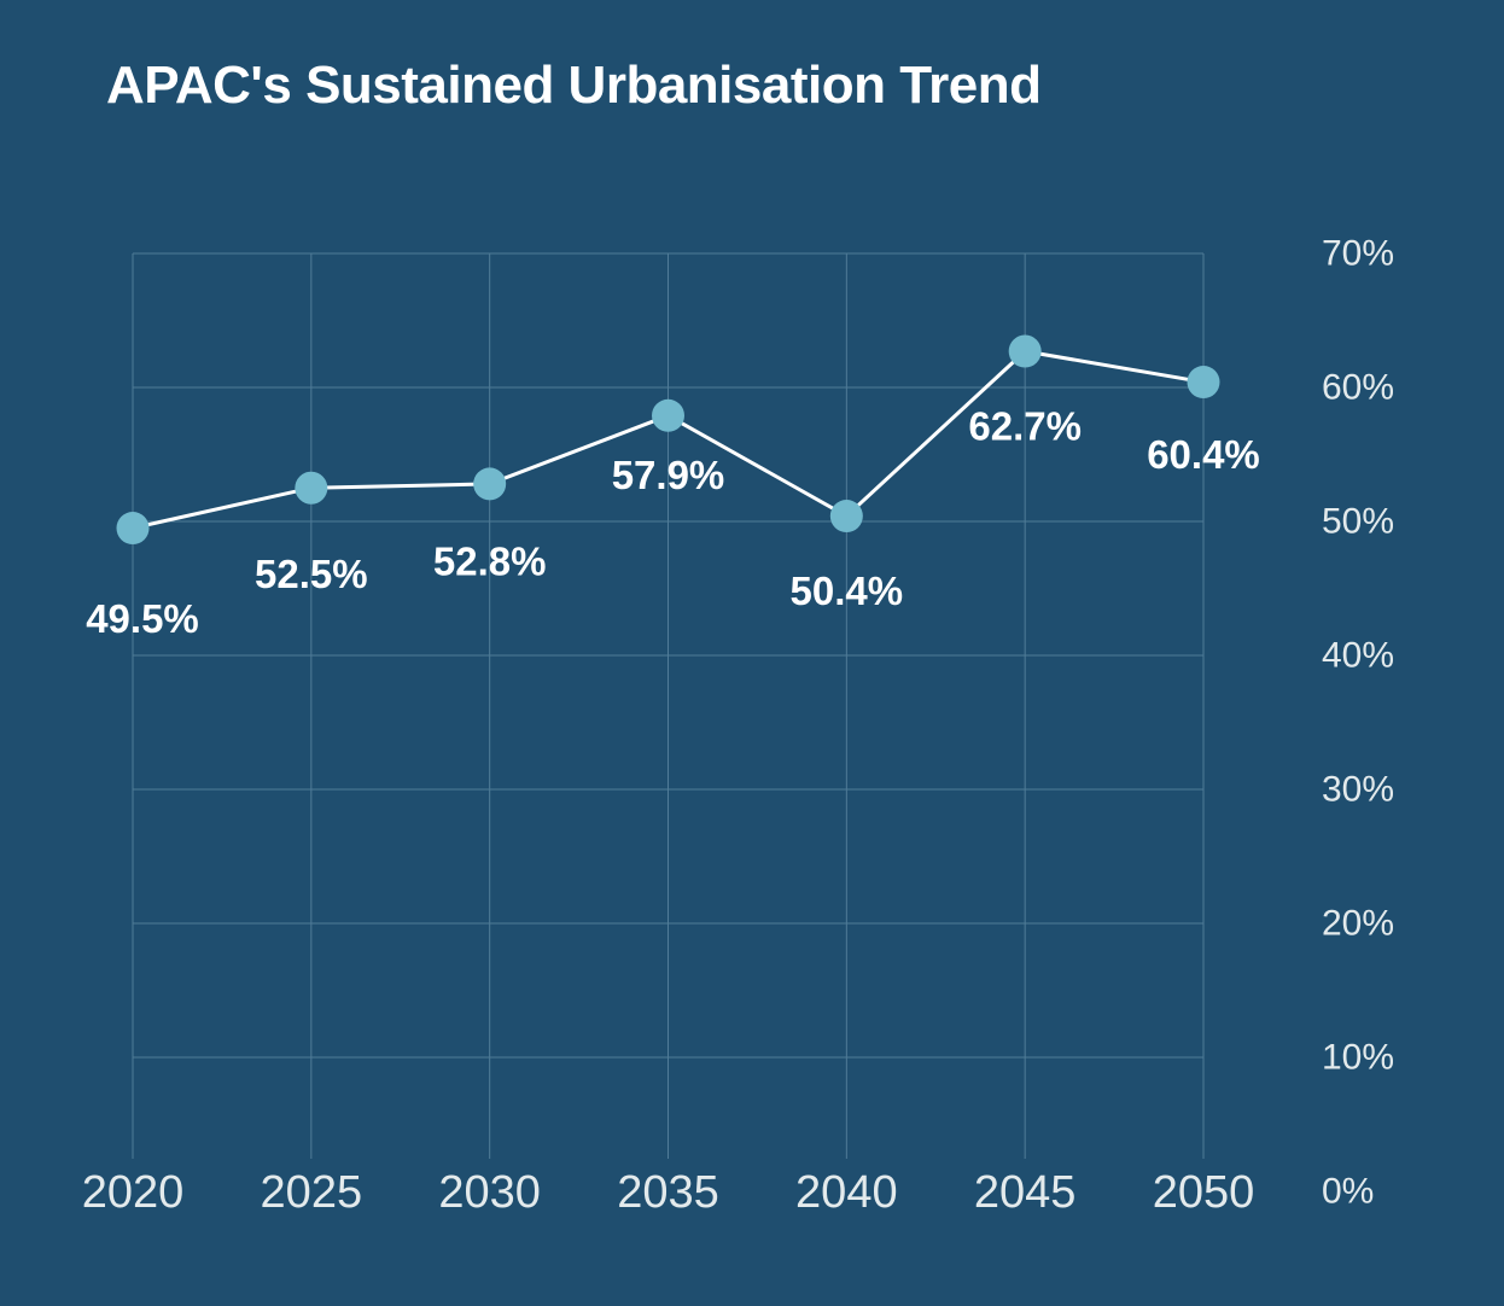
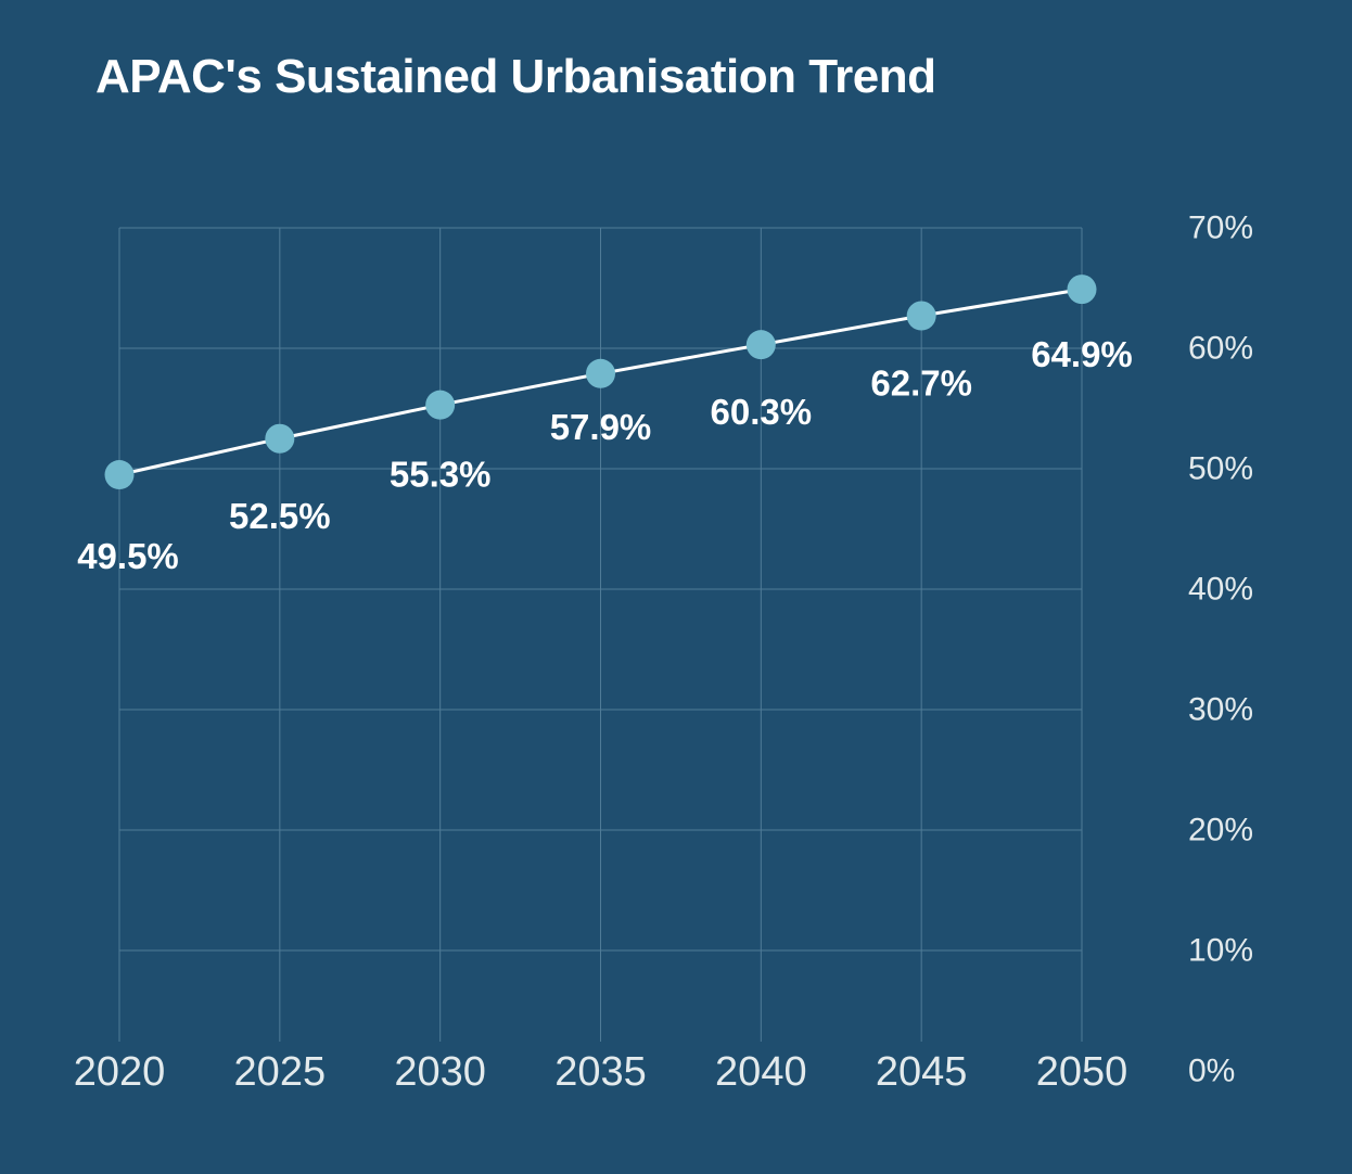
2030: 52.8% -> 55.3%
2040: 50.4% -> 60.3%
2050: 60.4% -> 64.9%
